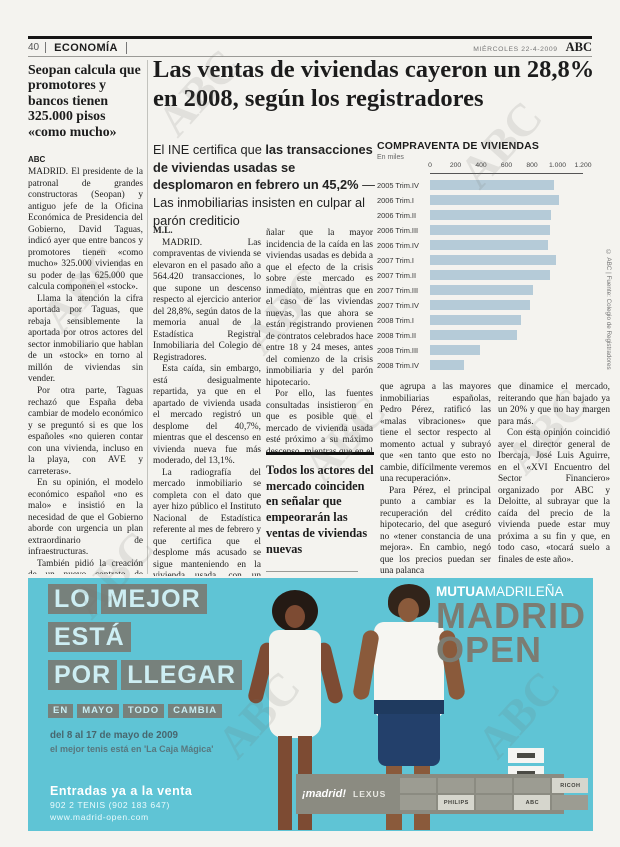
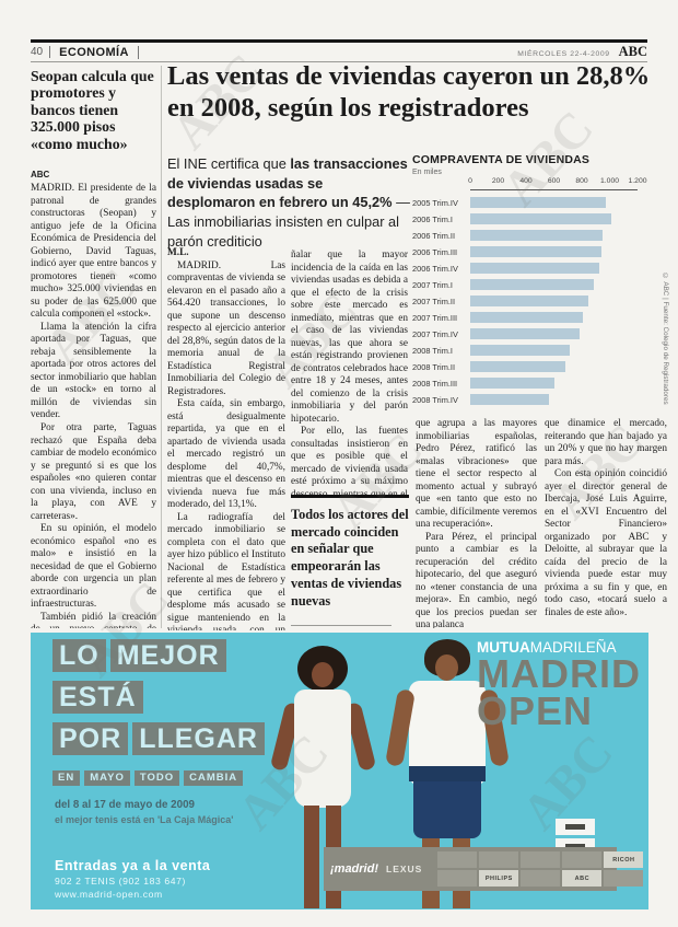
2007 Trim.I: 990 -> 890
2007 Trim.II: 940 -> 840
2008 Trim.III: 390 -> 600
2008 Trim.IV: 270 -> 560
